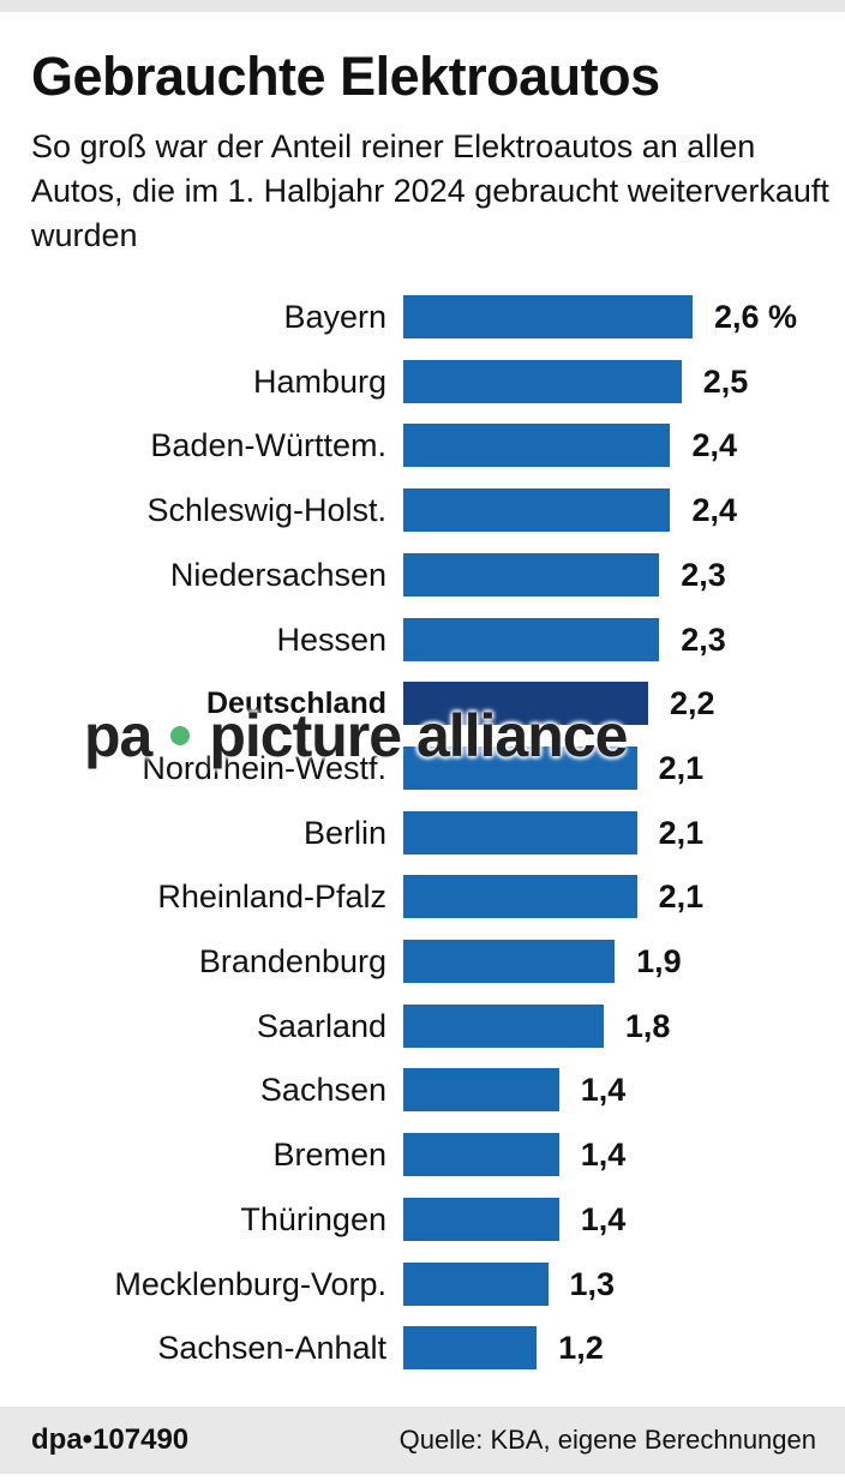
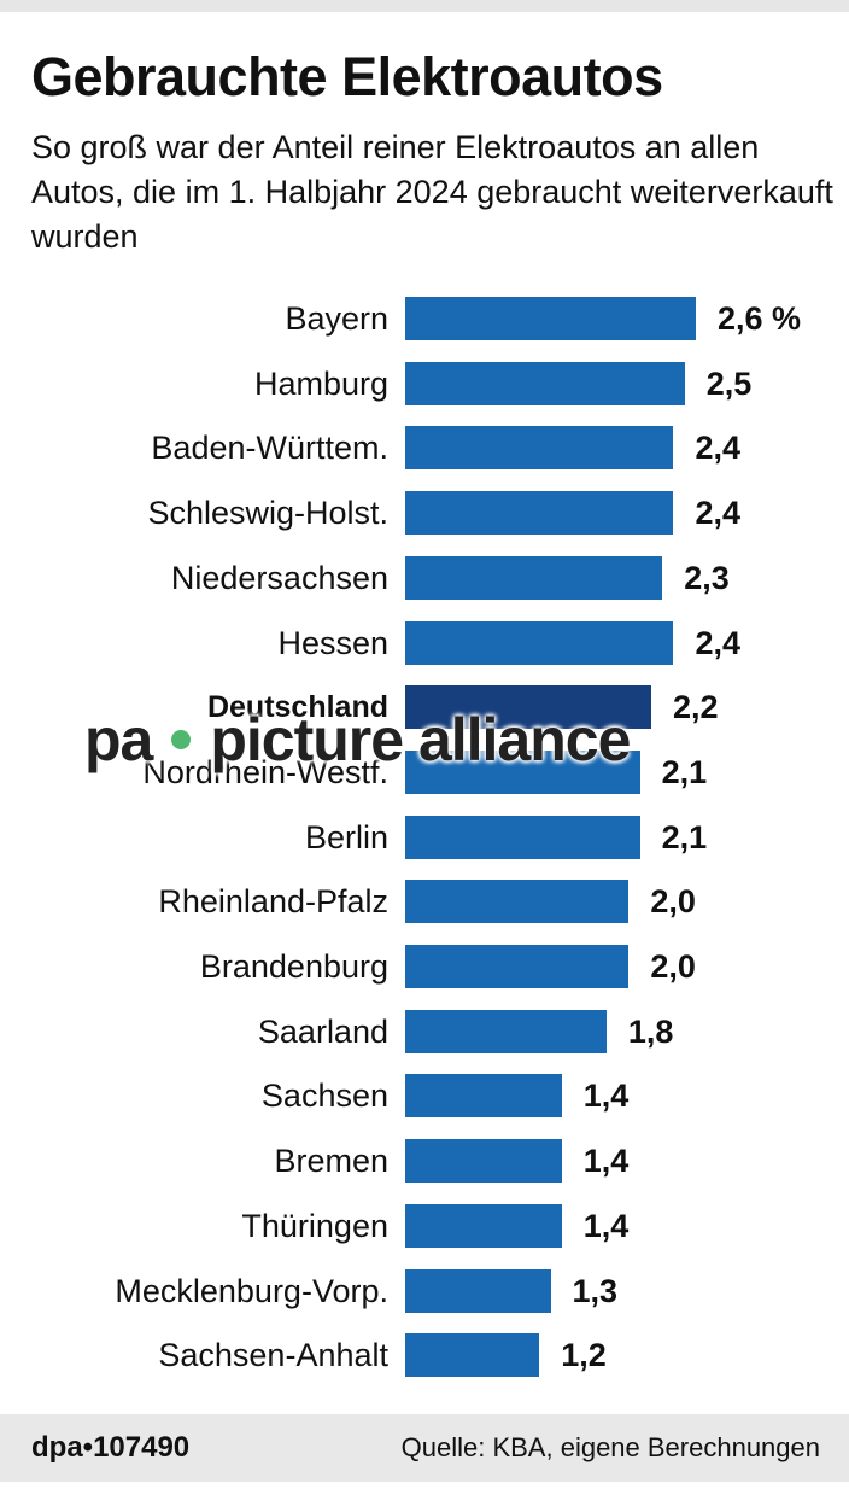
Hessen: 2,3 -> 2,4
Rheinland-Pfalz: 2,1 -> 2,0
Brandenburg: 1,9 -> 2,0
